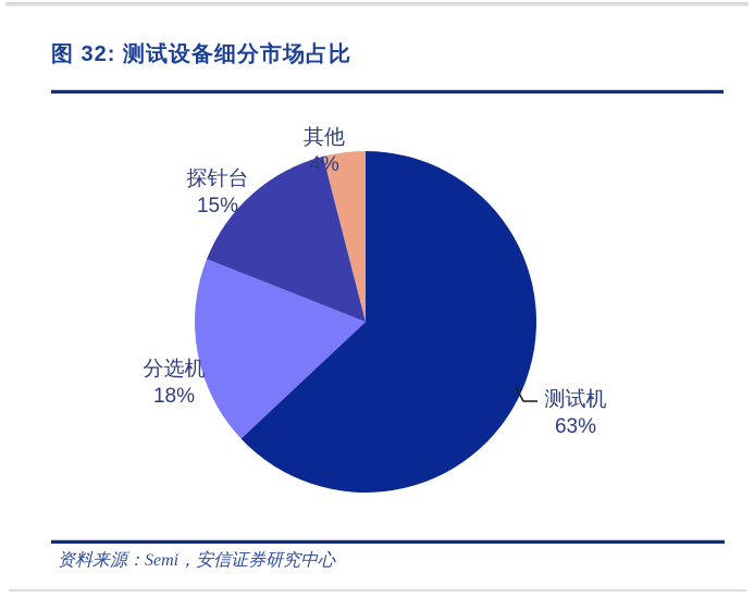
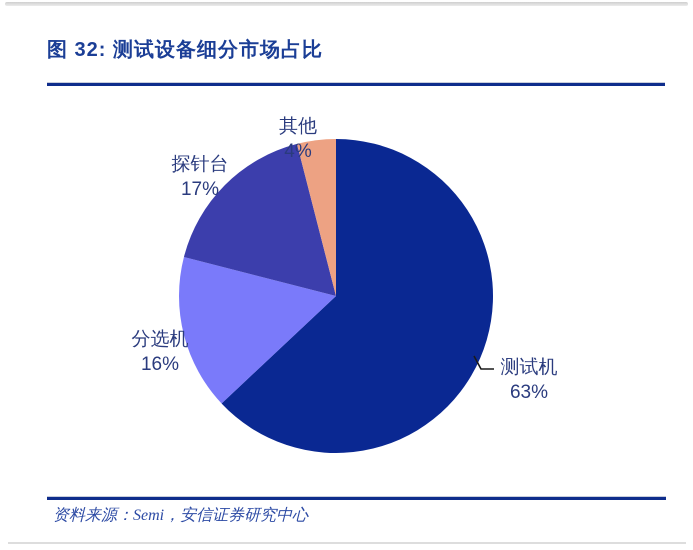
分选机: 18% -> 16%
探针台: 15% -> 17%
